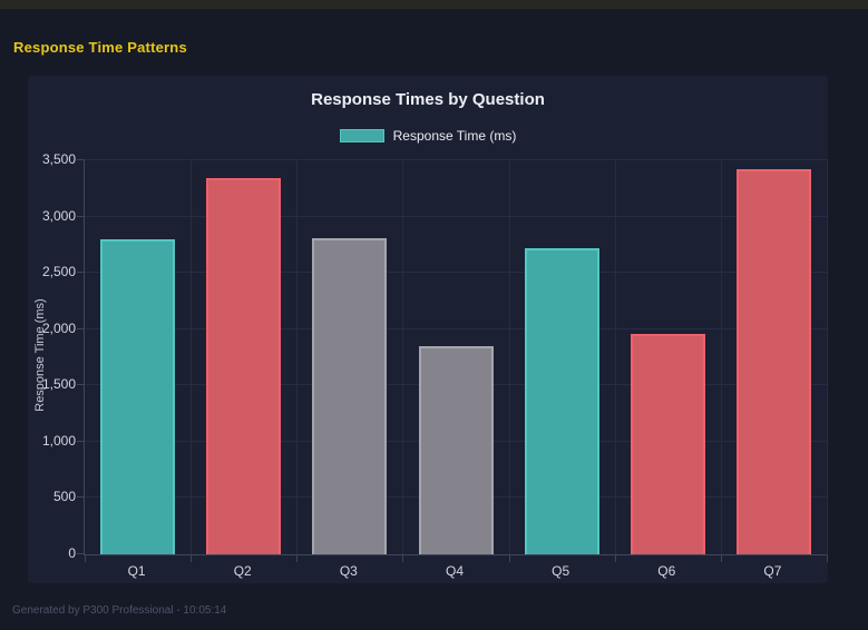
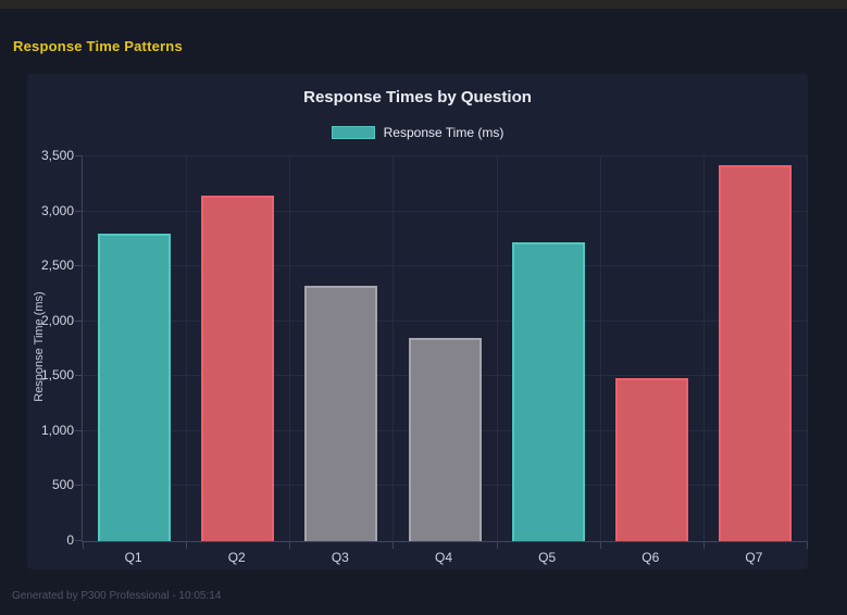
Q2: 3340 -> 3140
Q3: 2810 -> 2320
Q6: 1960 -> 1480
